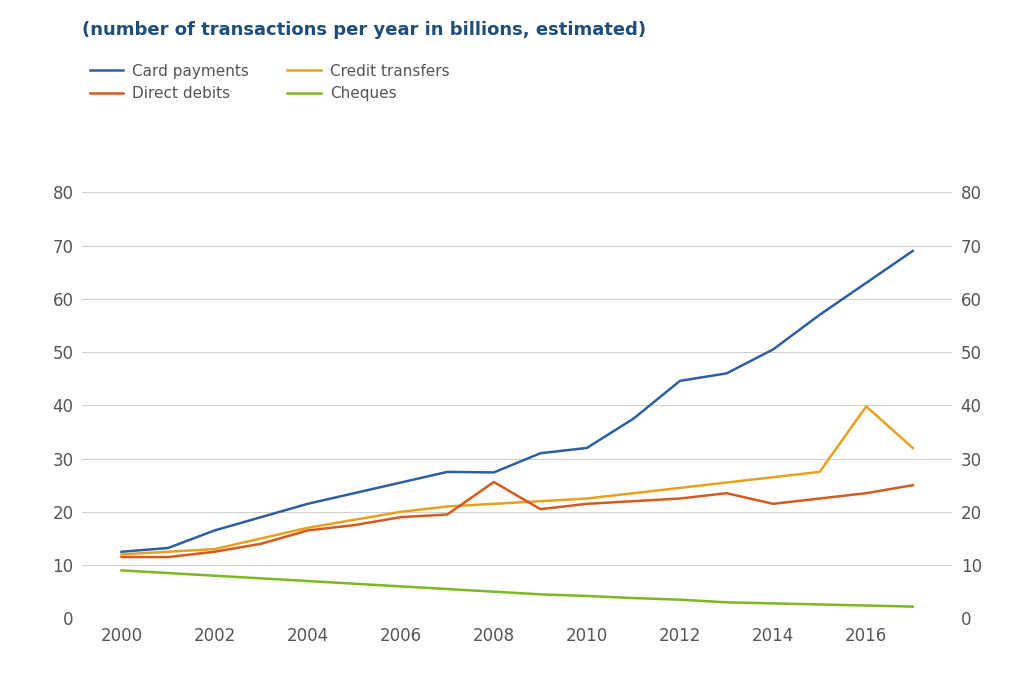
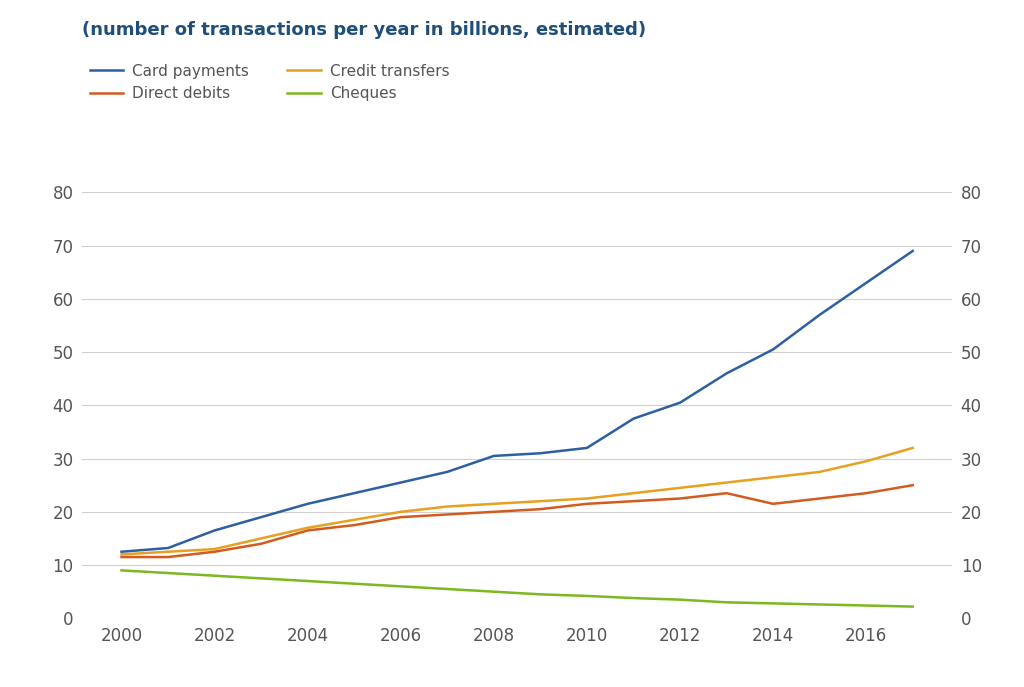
Card payments/2008: 27.4 -> 30.5
Direct debits/2008: 25.6 -> 20.0
Card payments/2012: 44.6 -> 40.5
Credit transfers/2016: 39.8 -> 29.5
